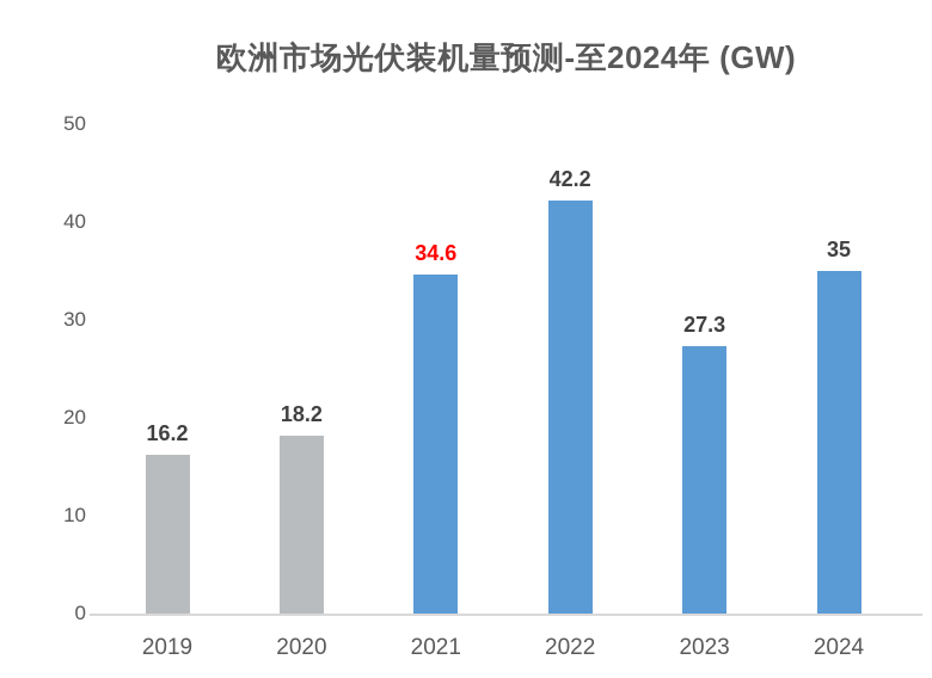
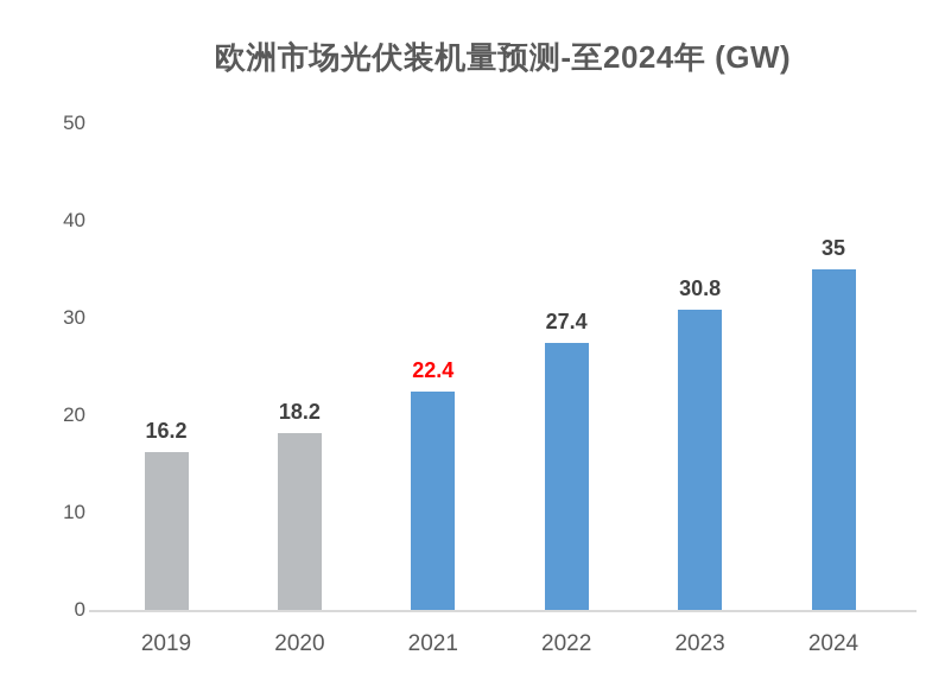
2021: 34.6 -> 22.4
2022: 42.2 -> 27.4
2023: 27.3 -> 30.8
